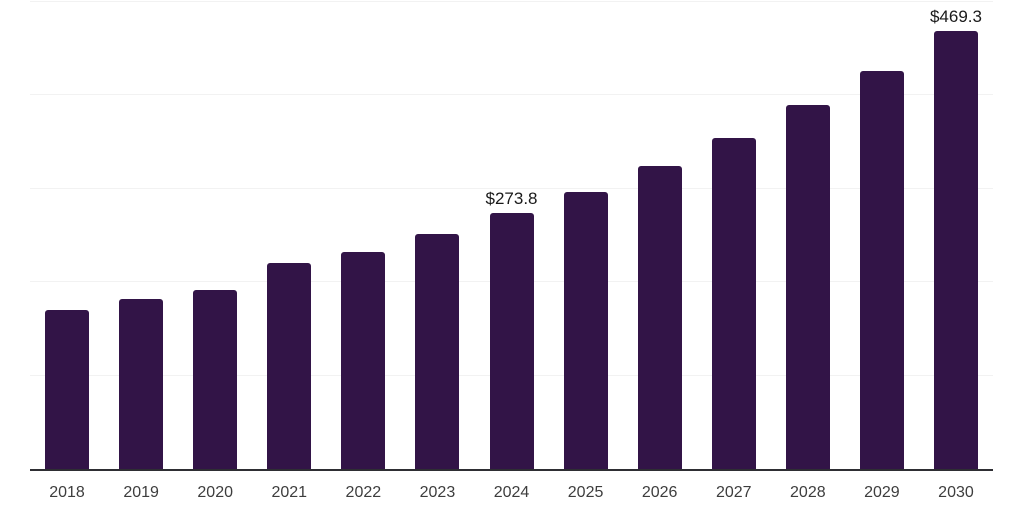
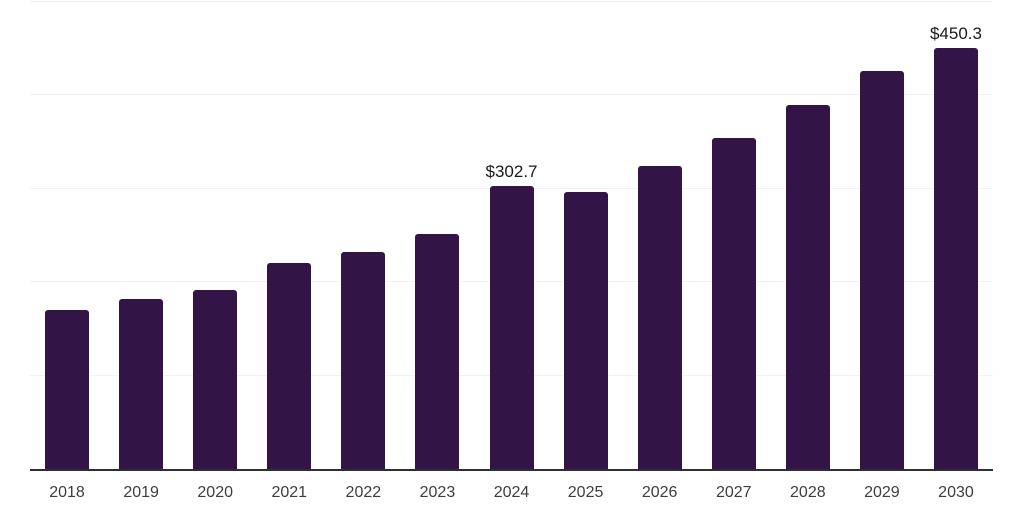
2024: $273.8 -> $302.7
2030: $469.3 -> $450.3
